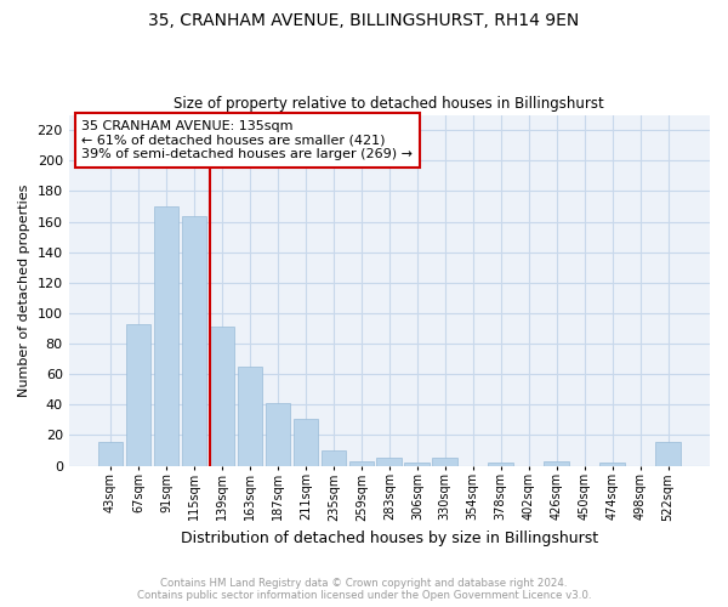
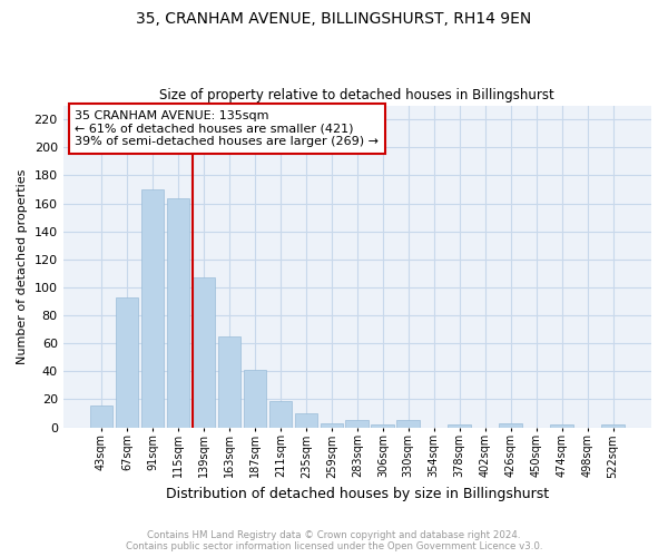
139sqm: 91 -> 107
211sqm: 31 -> 19
522sqm: 16 -> 2
